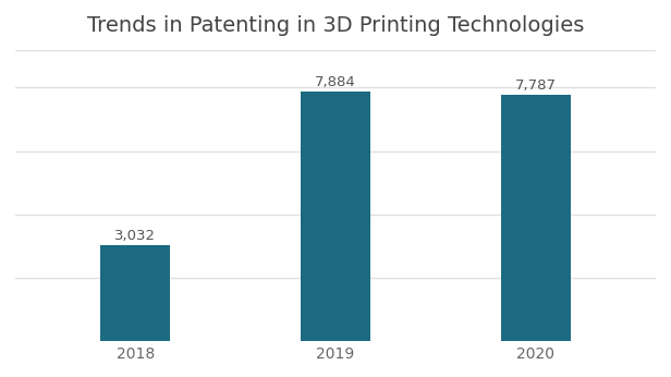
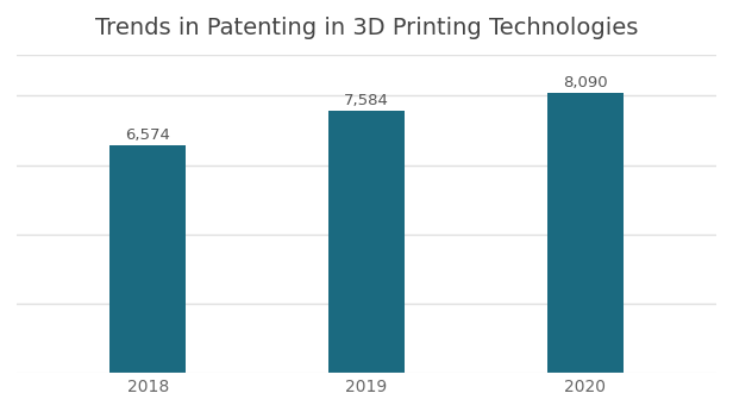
2018: 3,032 -> 6,574
2019: 7,884 -> 7,584
2020: 7,787 -> 8,090
